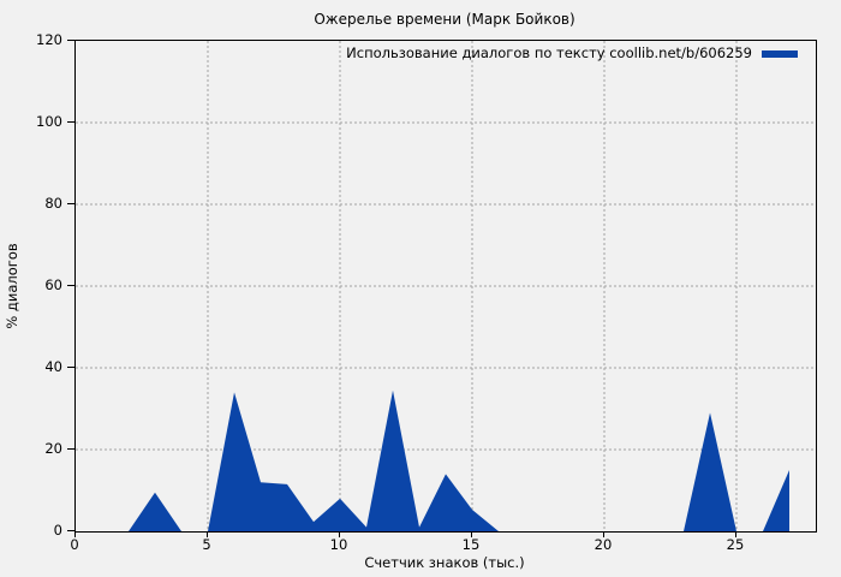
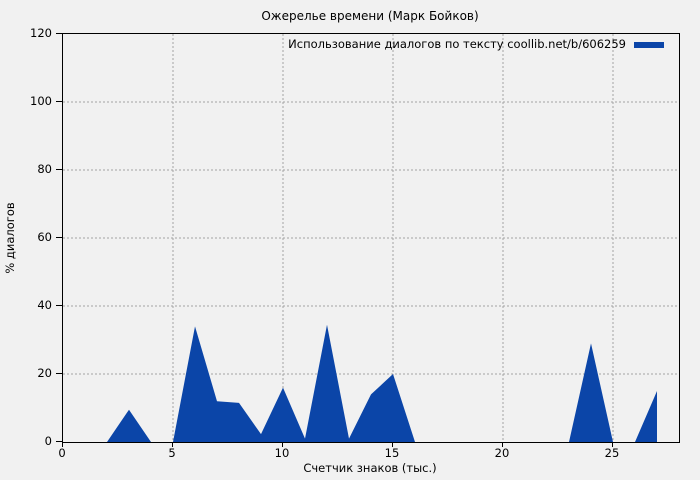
10: 8 -> 16
15: 5 -> 20
